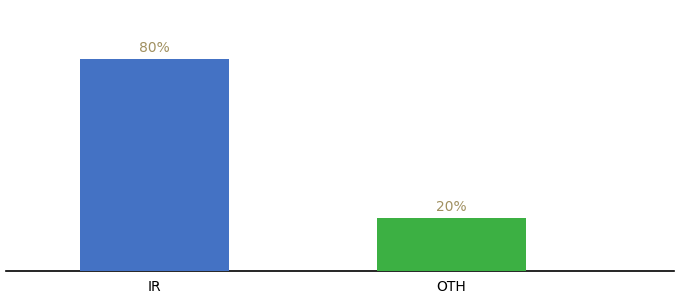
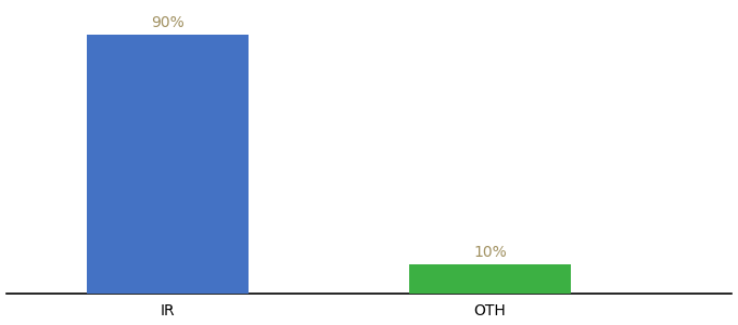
IR: 80% -> 90%
OTH: 20% -> 10%
